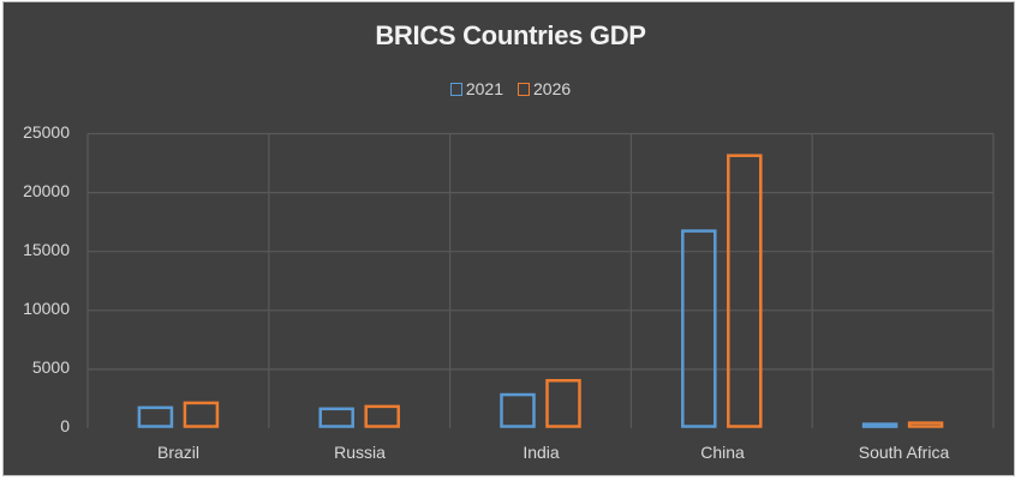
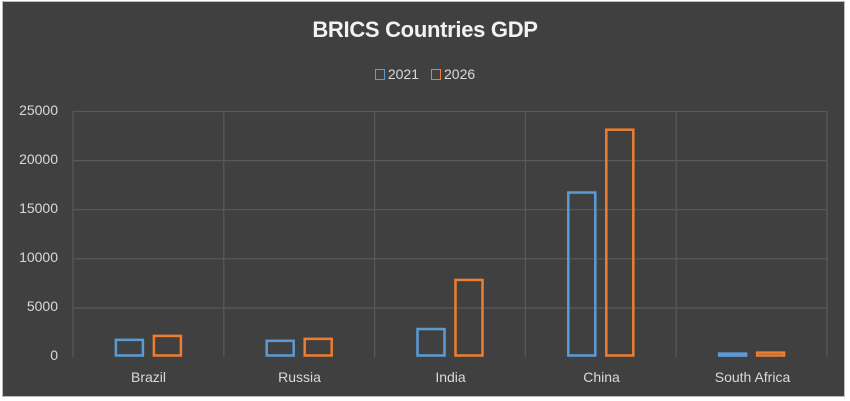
2026/India: 4000 -> 8000
